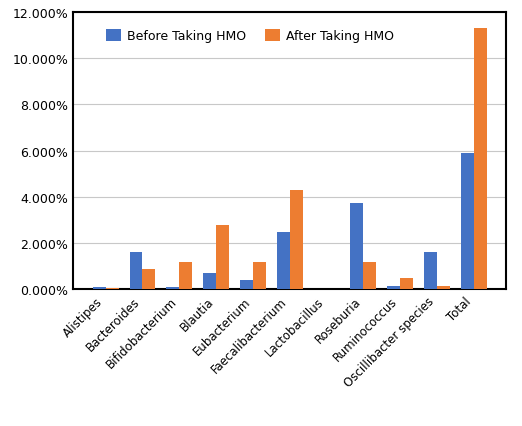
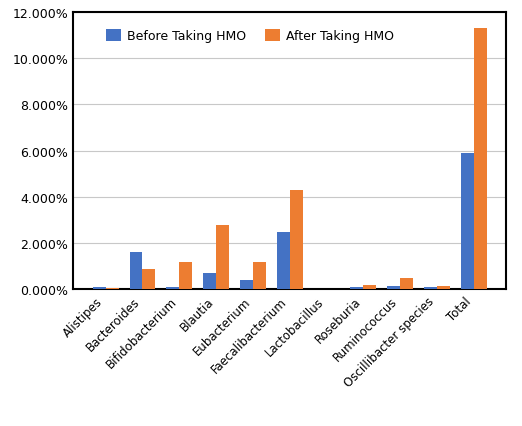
Before Taking HMO/Roseburia: 3.75% -> 0.10%
After Taking HMO/Roseburia: 1.20% -> 0.20%
Before Taking HMO/Oscillibacter species: 1.60% -> 0.10%
